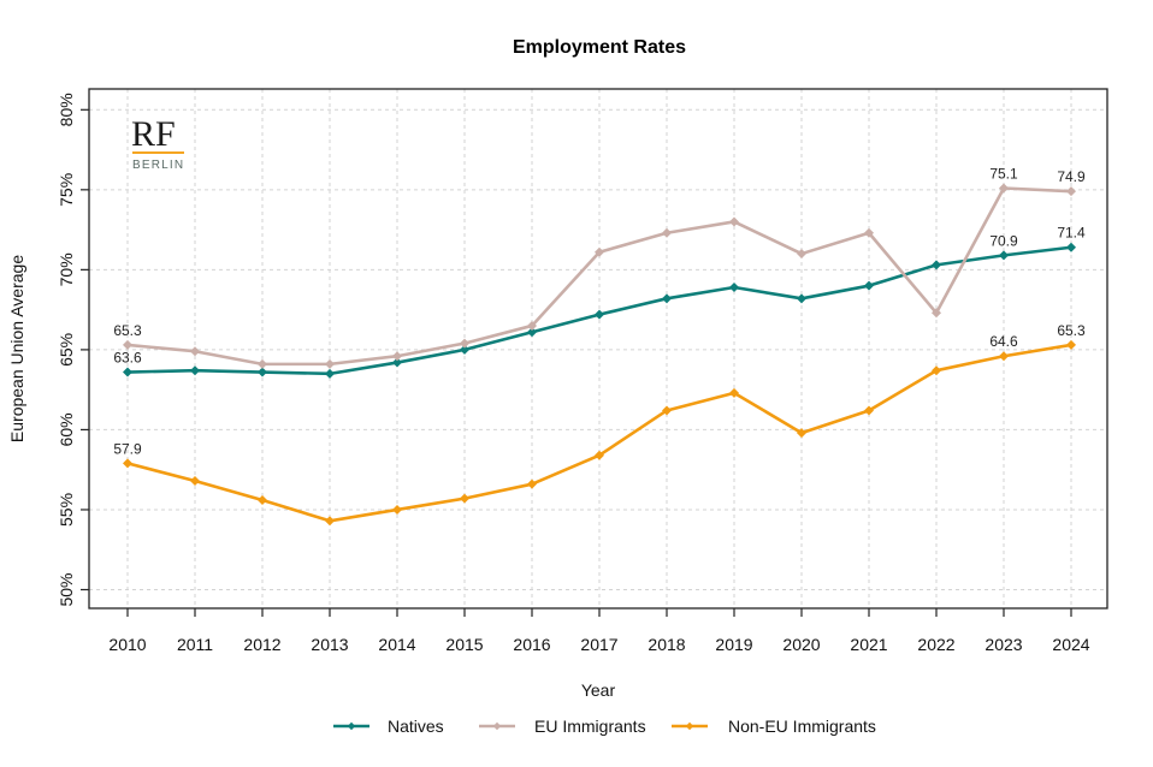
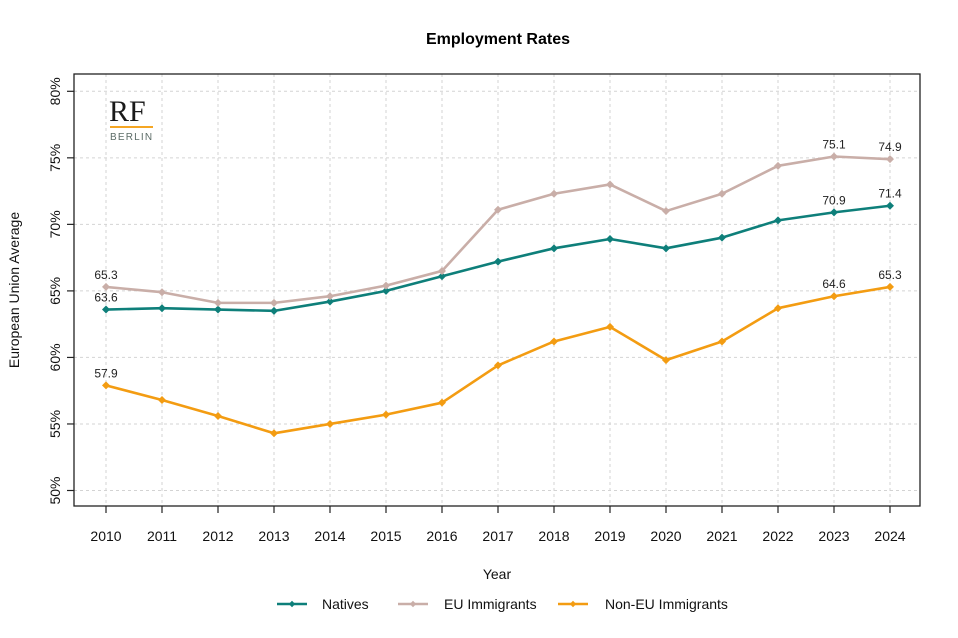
Non-EU Immigrants/2017: 58.4% -> 59.4%
EU Immigrants/2022: 67.3% -> 74.4%
